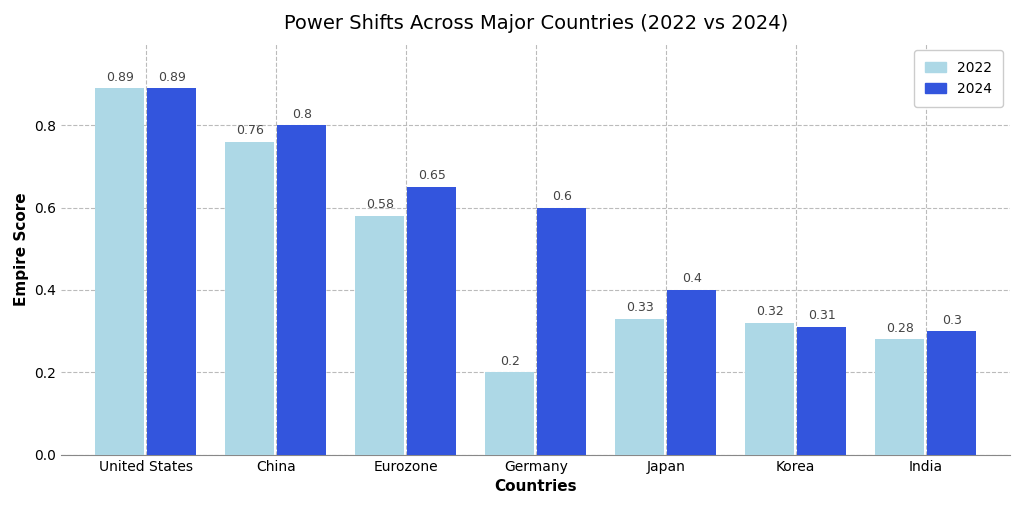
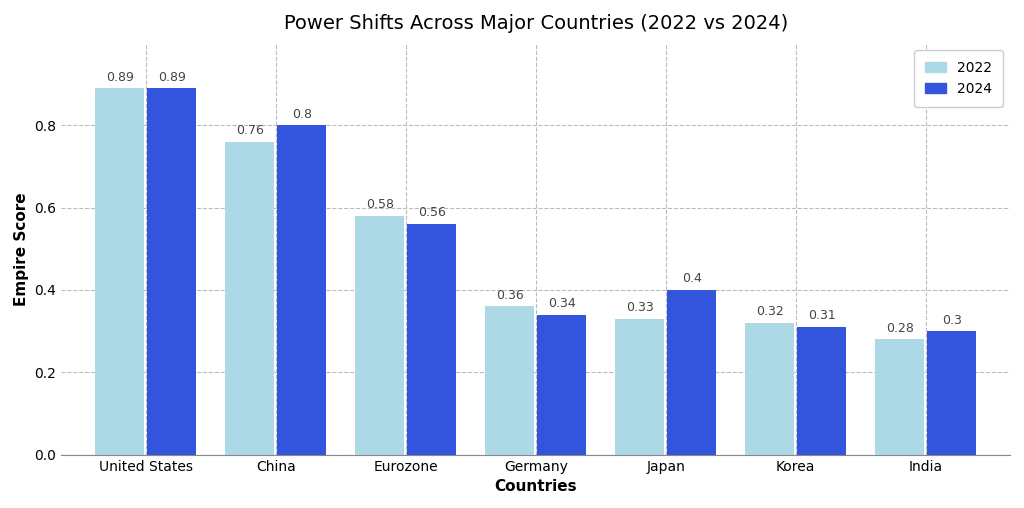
2024/Eurozone: 0.65 -> 0.56
2022/Germany: 0.2 -> 0.36
2024/Germany: 0.6 -> 0.34
